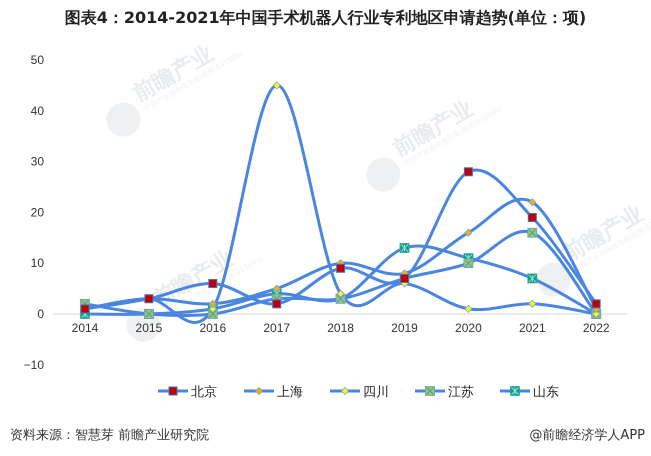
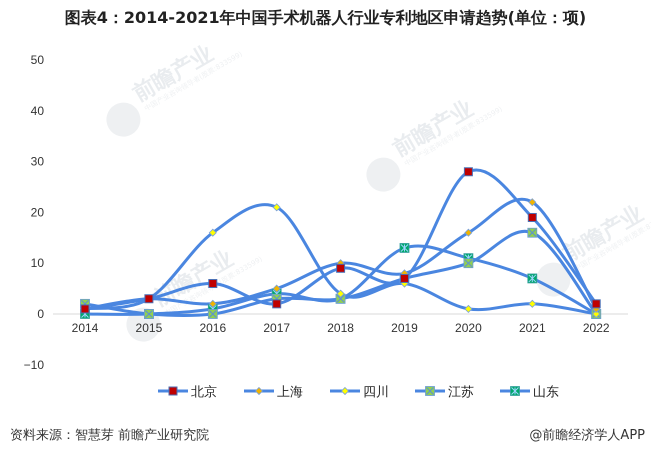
四川/2016: 1 -> 16
四川/2017: 45 -> 21
